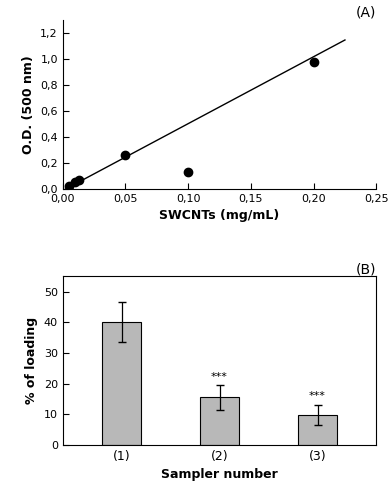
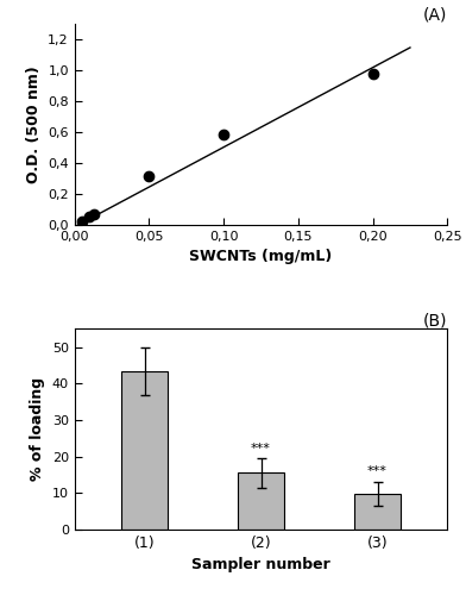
0,05: 0,26 -> 0,31
0,10: 0,13 -> 0,58
(1): 40.0 -> 43.5
